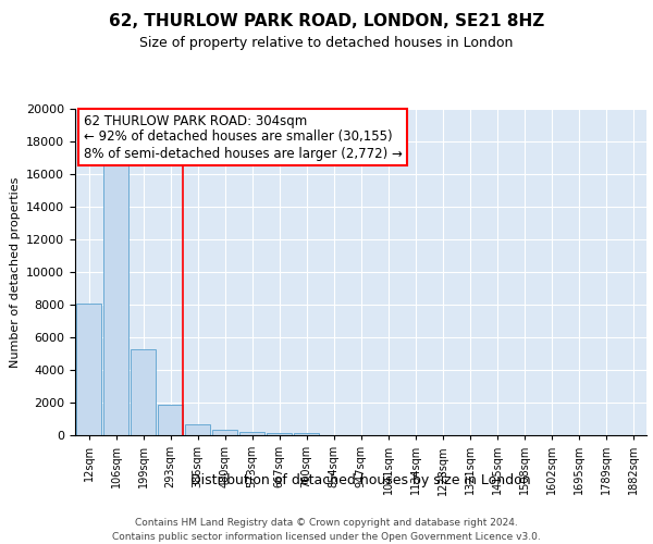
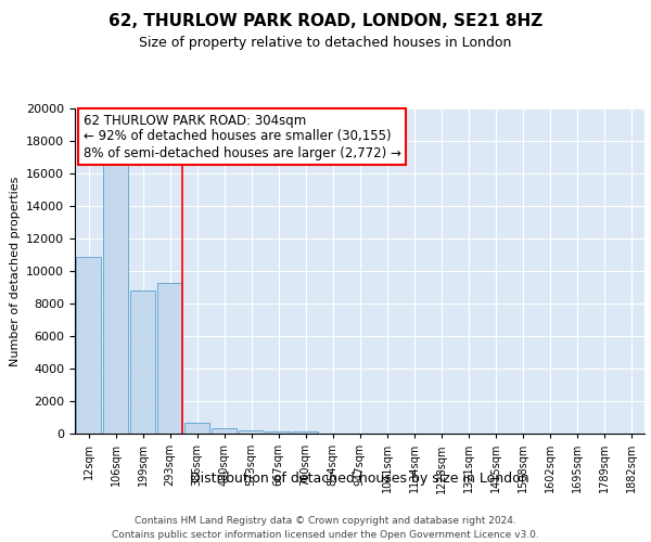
12sqm: 8000 -> 10900
199sqm: 5300 -> 8800
293sqm: 1800 -> 9300
